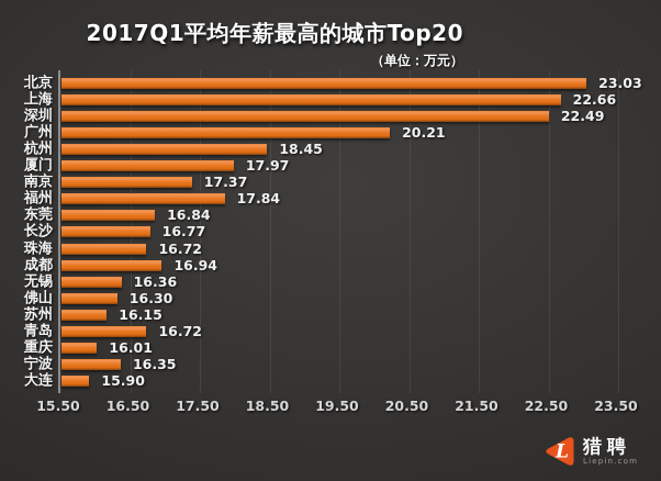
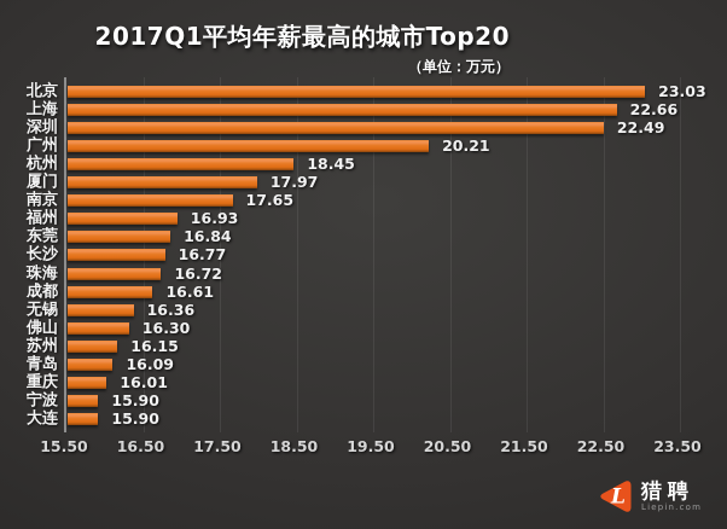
南京: 17.37 -> 17.65
福州: 17.84 -> 16.93
成都: 16.94 -> 16.61
青岛: 16.72 -> 16.09
宁波: 16.35 -> 15.90
